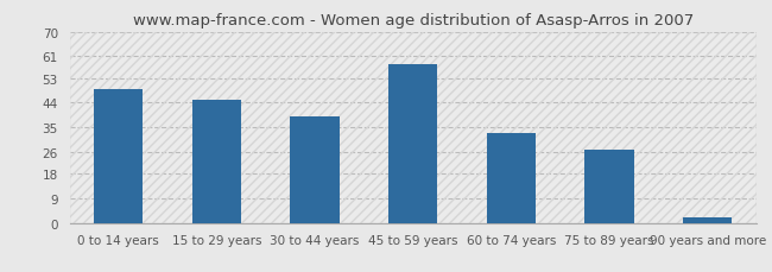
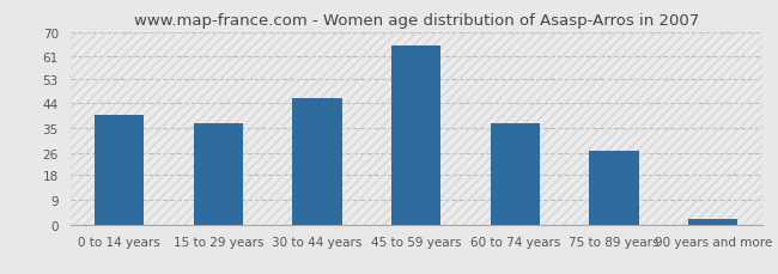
0 to 14 years: 49 -> 40
15 to 29 years: 45 -> 37
30 to 44 years: 39 -> 46
45 to 59 years: 58 -> 65
60 to 74 years: 33 -> 37
